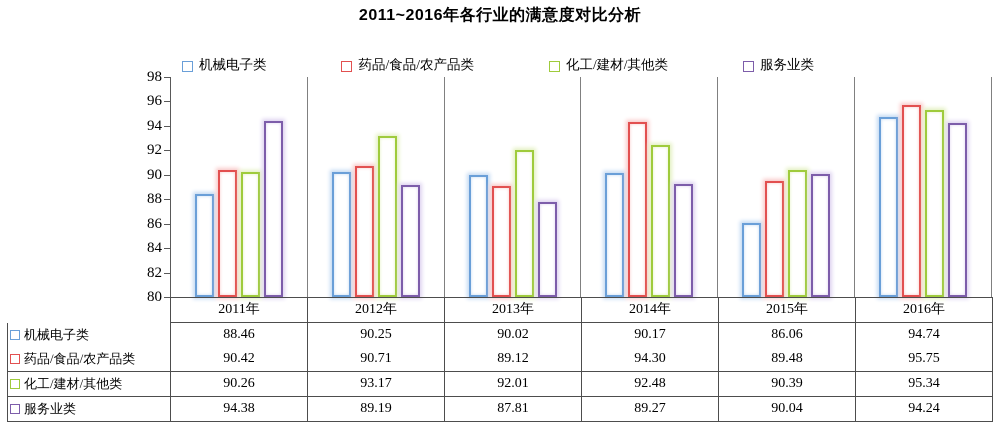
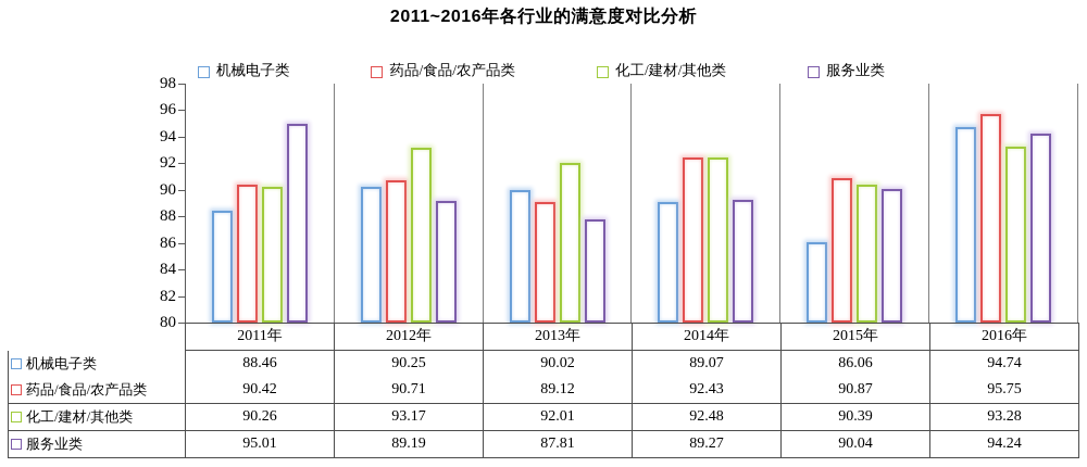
服务业类/2011年: 94.38 -> 95.01
机械电子类/2014年: 90.17 -> 89.07
药品/食品/农产品类/2014年: 94.30 -> 92.43
药品/食品/农产品类/2015年: 89.48 -> 90.87
化工/建材/其他类/2016年: 95.34 -> 93.28
